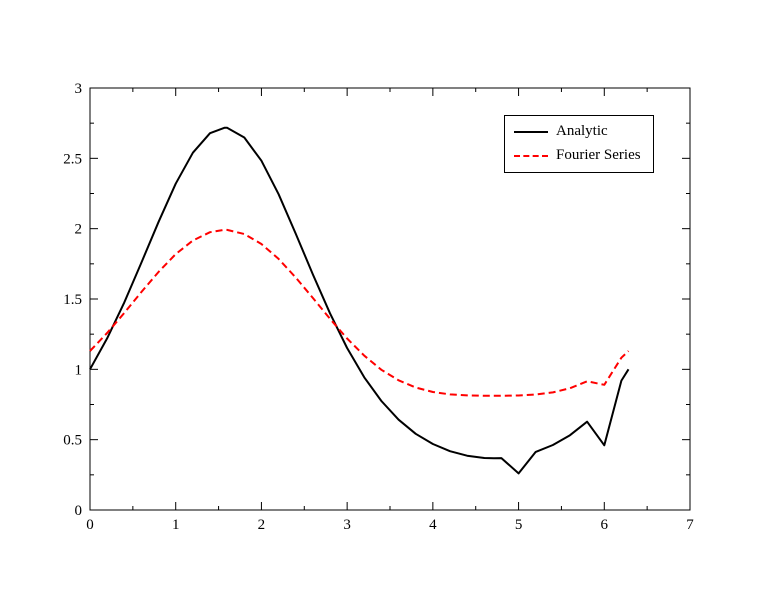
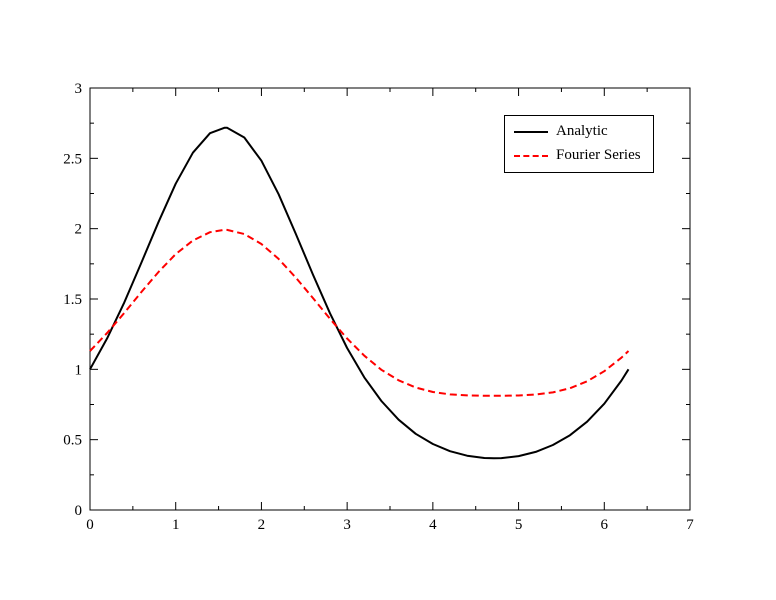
Analytic/5: 0.26 -> 0.38
Analytic/6: 0.46 -> 0.76
Fourier Series/6: 0.89 -> 0.99
